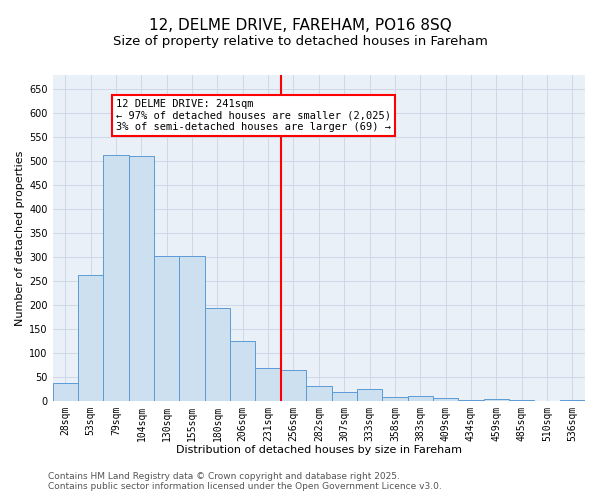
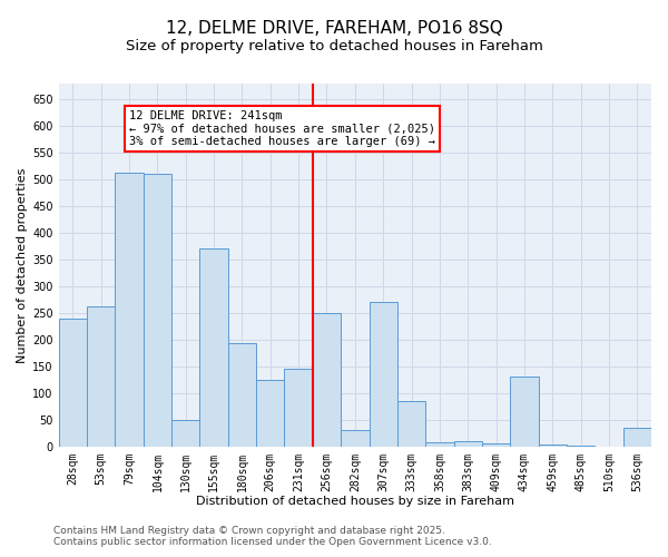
28sqm: 38 -> 240
130sqm: 302 -> 50
155sqm: 302 -> 370
231sqm: 68 -> 145
256sqm: 65 -> 250
307sqm: 18 -> 270
333sqm: 25 -> 85
434sqm: 1 -> 130
536sqm: 2 -> 35
